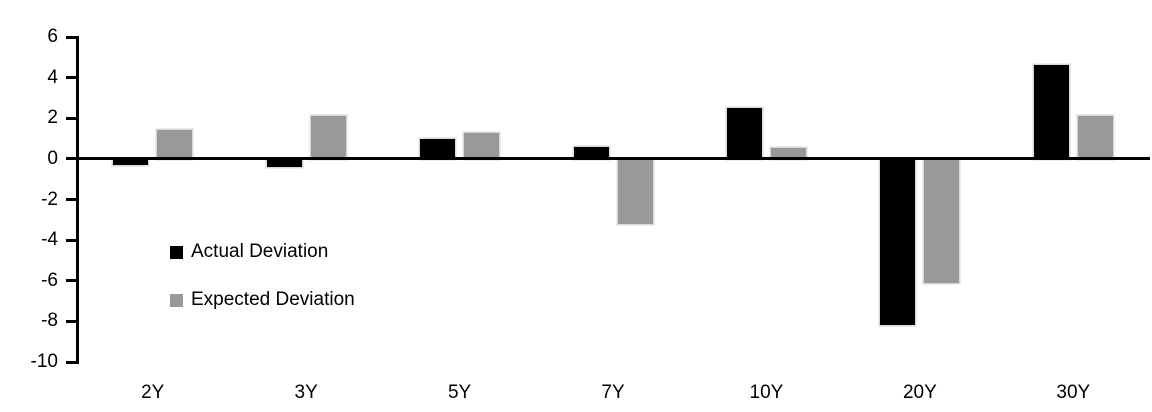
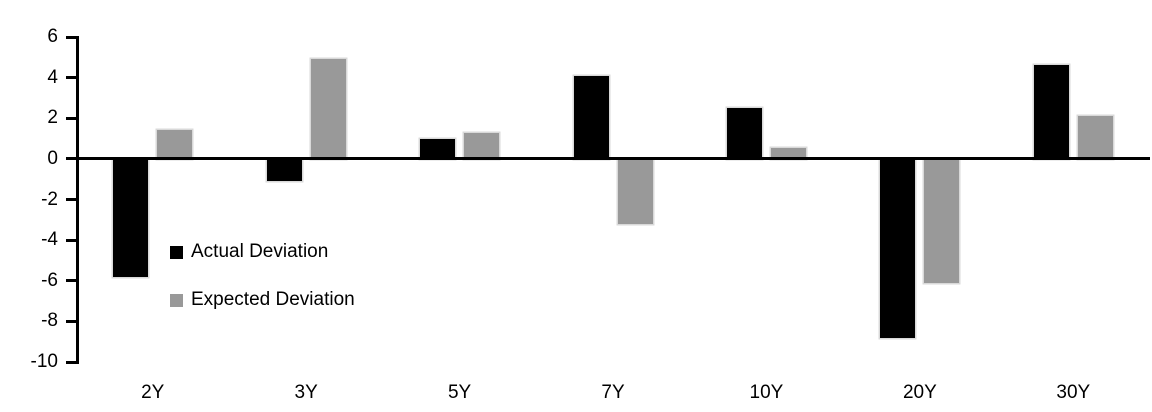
Actual Deviation/2Y: -0.3 -> -5.8
Actual Deviation/3Y: -0.4 -> -1.1
Expected Deviation/3Y: 2.1 -> 4.9
Actual Deviation/7Y: 0.6 -> 4.1
Actual Deviation/20Y: -8.2 -> -8.8
